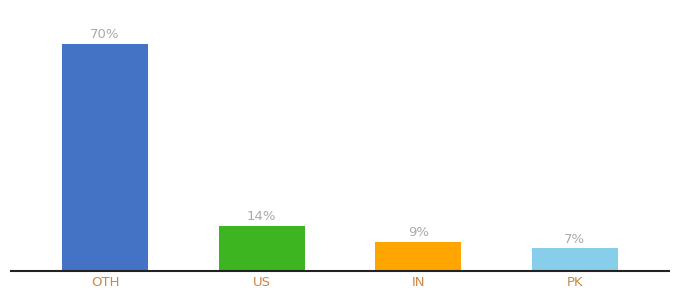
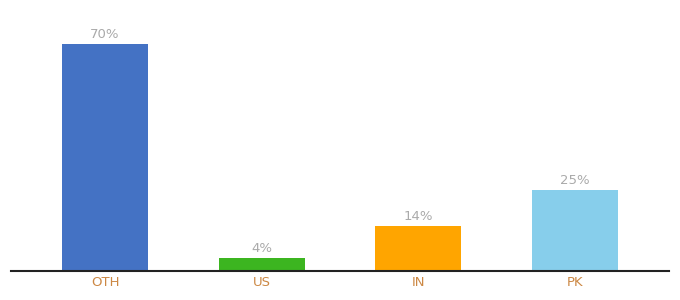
US: 14% -> 4%
IN: 9% -> 14%
PK: 7% -> 25%
